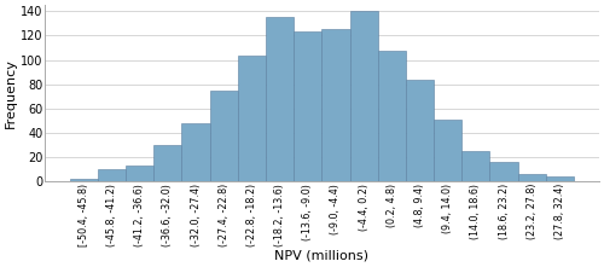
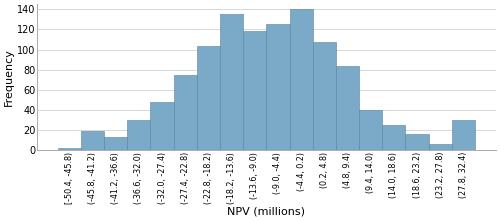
(-45.8, -41.2): 10 -> 19
(-13.6, -9.0): 123 -> 118
(9.4, 14.0): 51 -> 40
(27.8, 32.4): 4 -> 30
